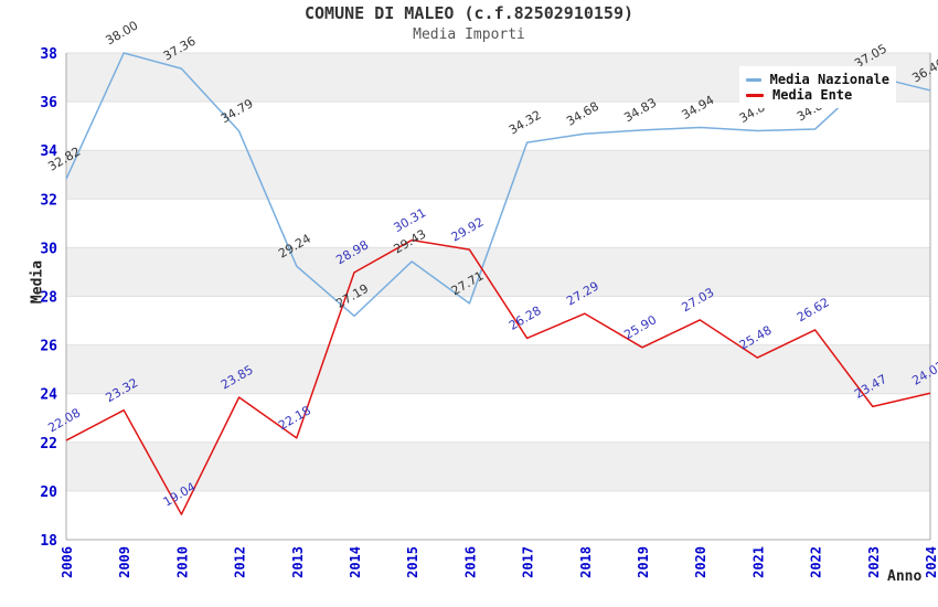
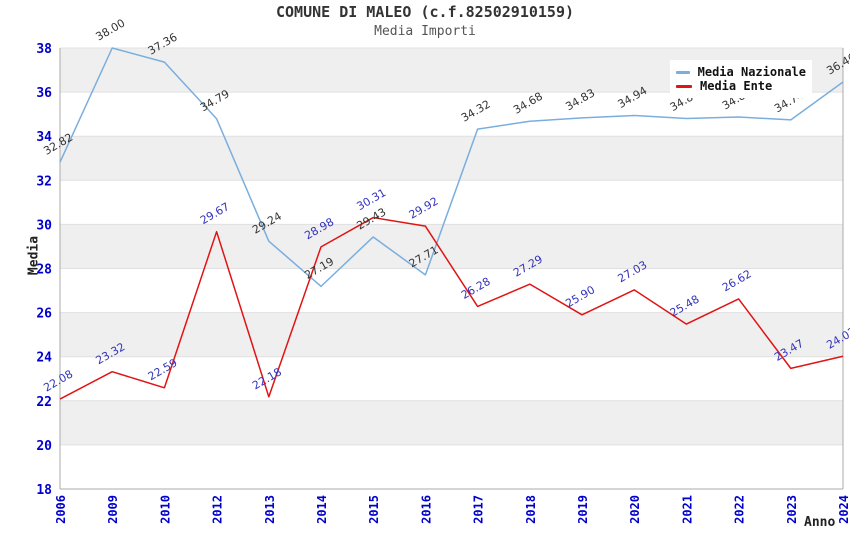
Media Ente/2010: 19.04 -> 22.59
Media Ente/2012: 23.85 -> 29.67
Media Nazionale/2023: 37.05 -> 34.74
